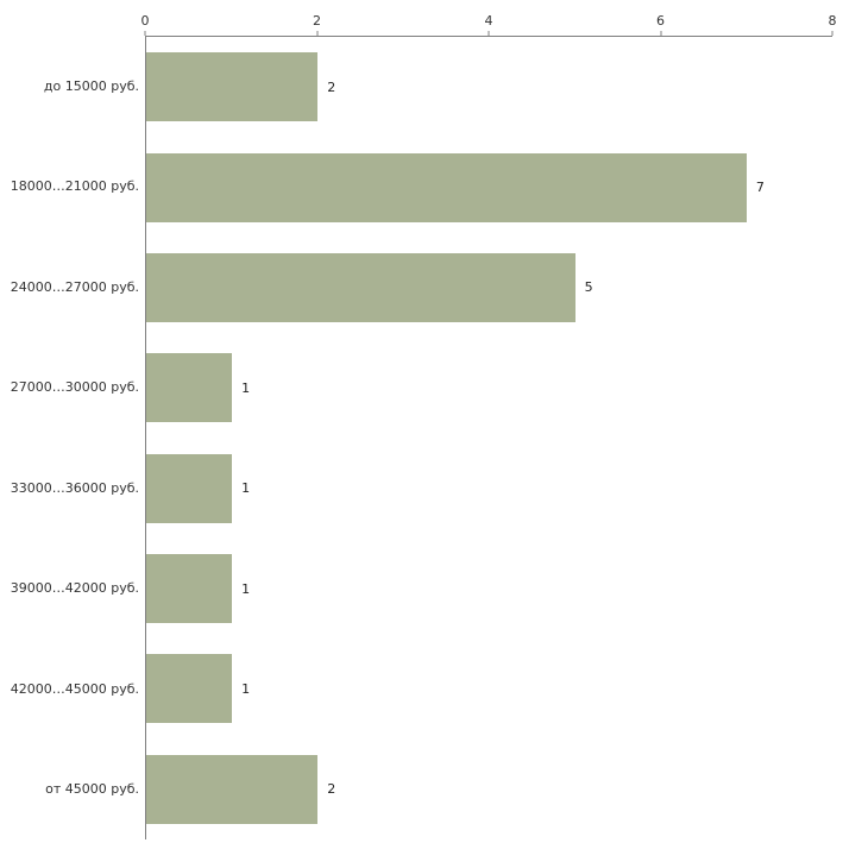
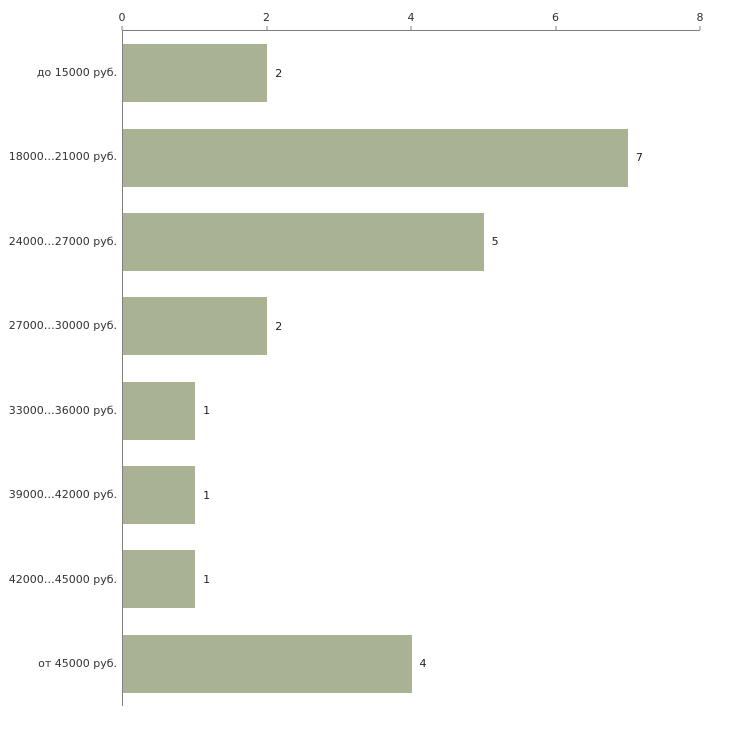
27000…30000 руб.: 1 -> 2
от 45000 руб.: 2 -> 4
